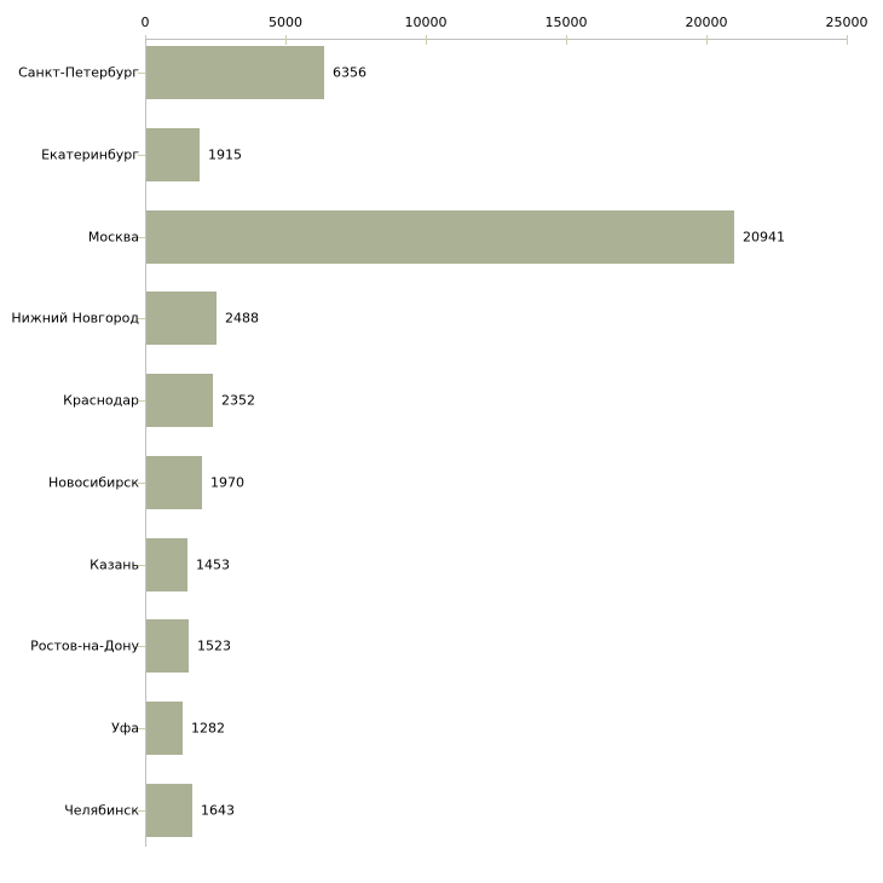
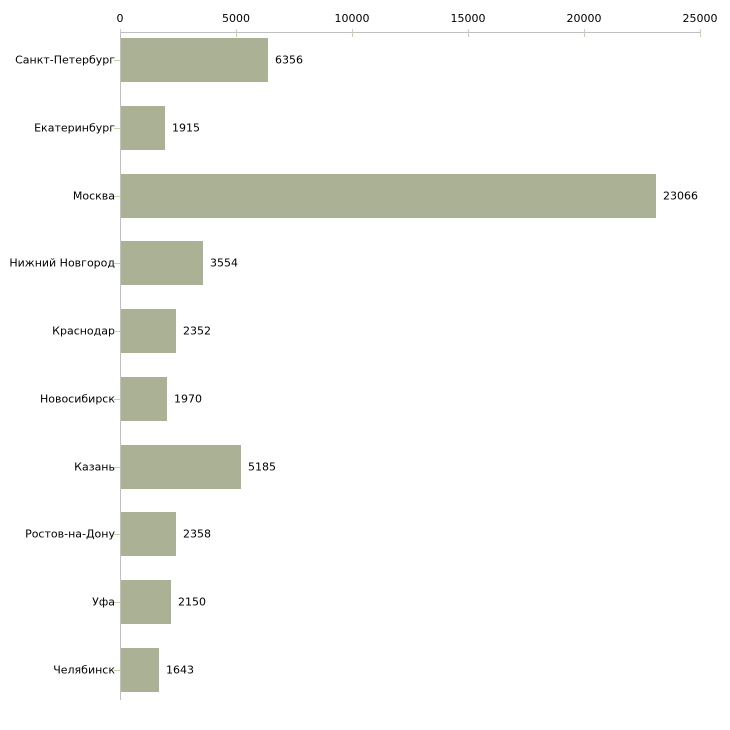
Москва: 20941 -> 23066
Нижний Новгород: 2488 -> 3554
Казань: 1453 -> 5185
Ростов-на-Дону: 1523 -> 2358
Уфа: 1282 -> 2150
